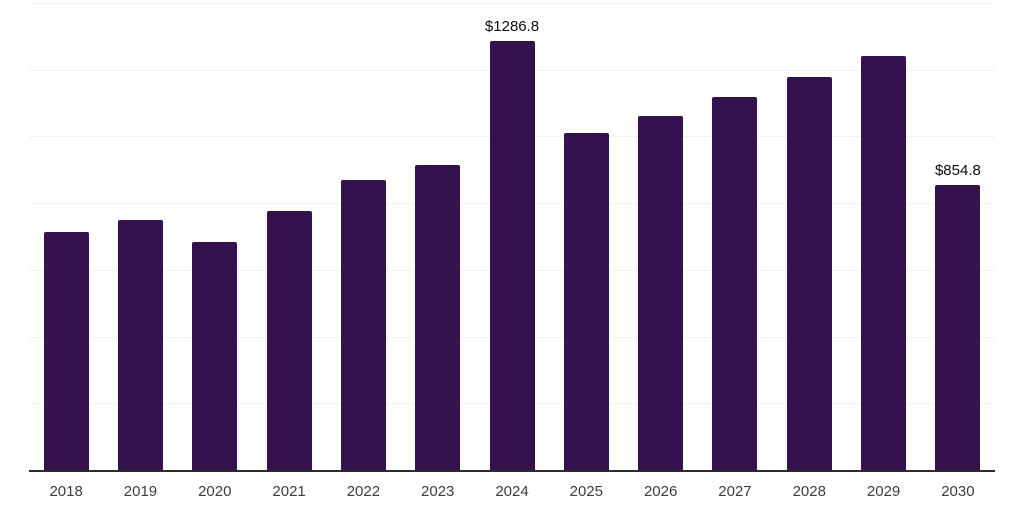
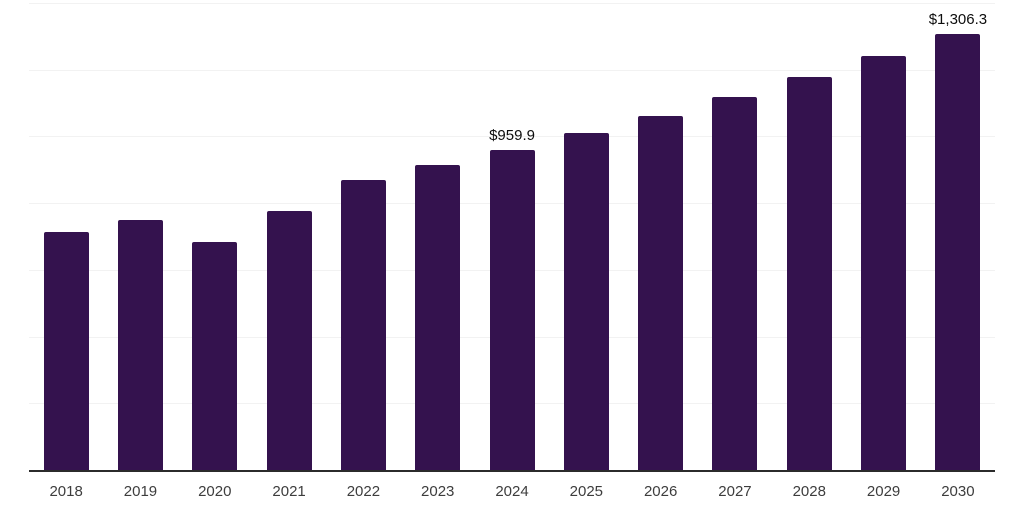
2024: $1286.8 -> $959.9
2030: $854.8 -> $1,306.3
